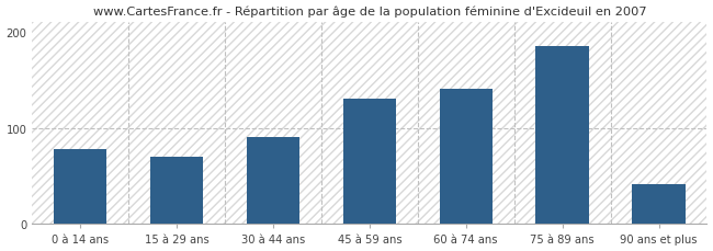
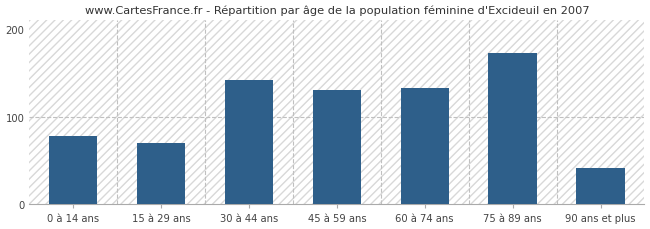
30 à 44 ans: 90 -> 142
60 à 74 ans: 140 -> 132
75 à 89 ans: 185 -> 172
